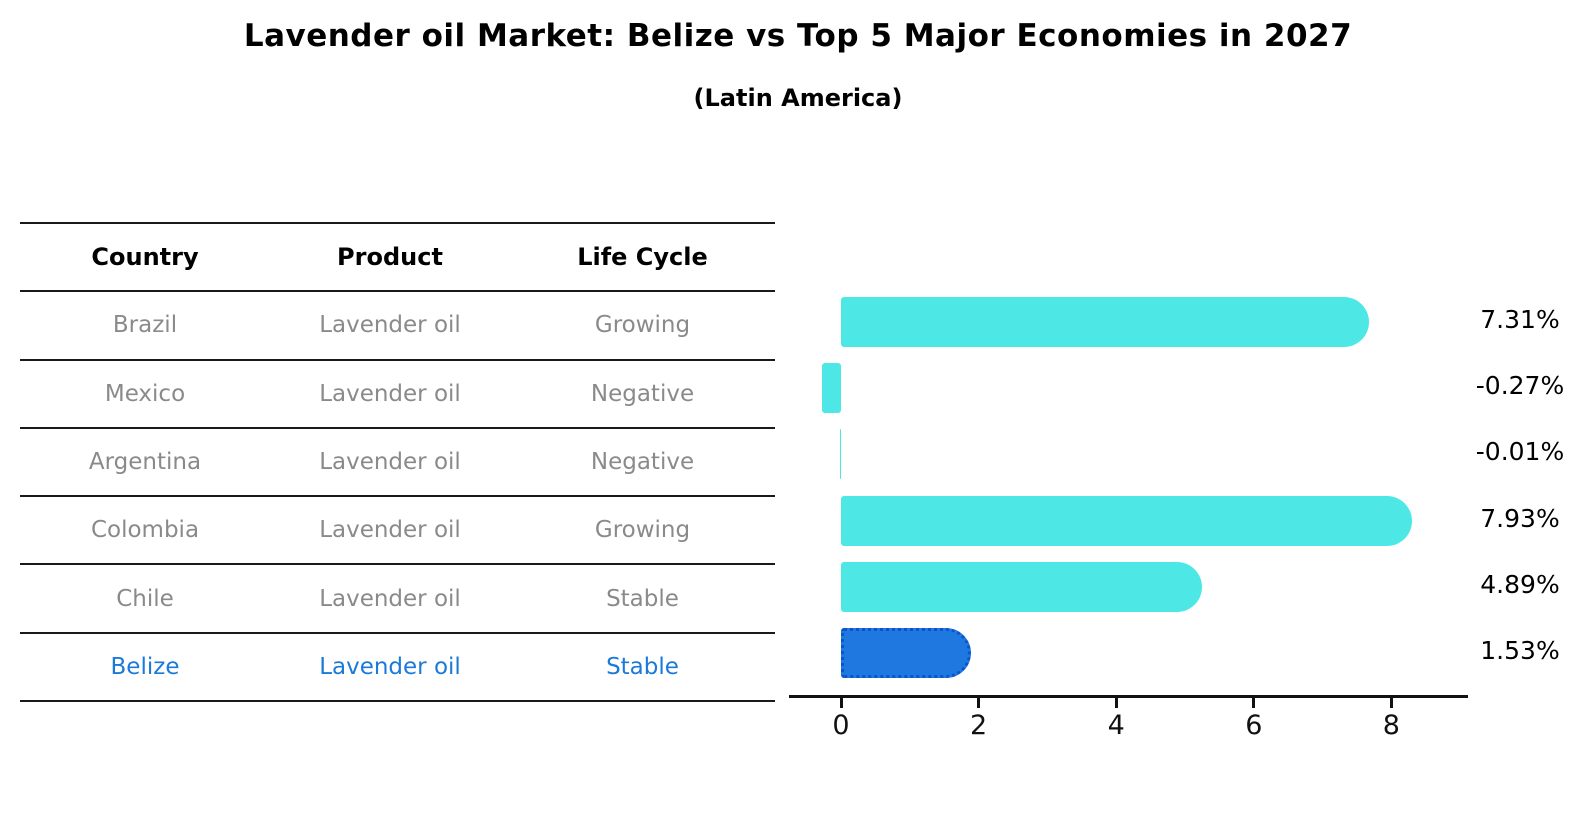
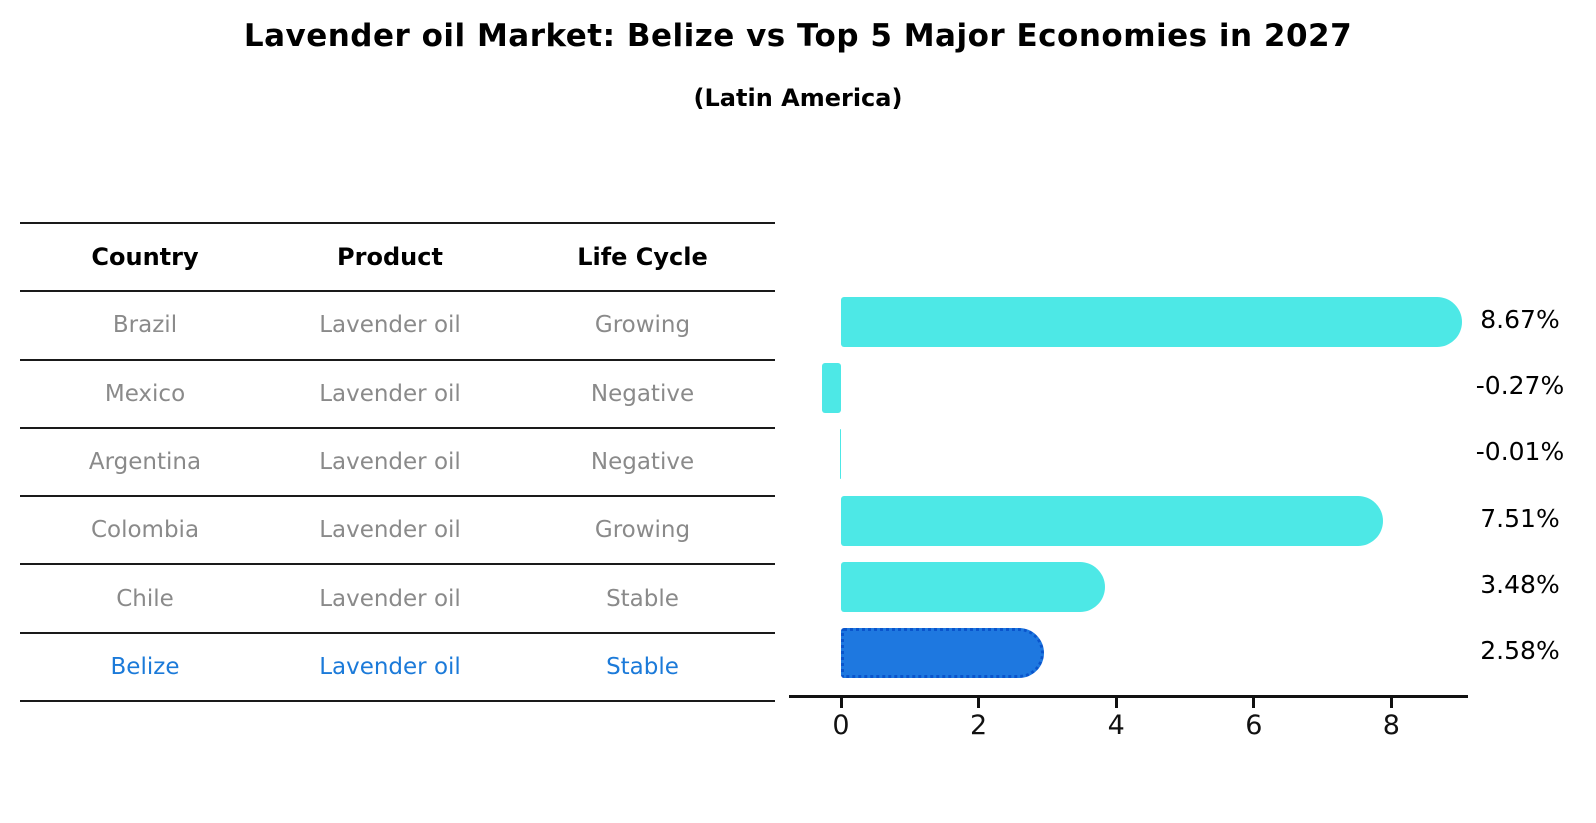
Brazil: 7.31% -> 8.67%
Colombia: 7.93% -> 7.51%
Chile: 4.89% -> 3.48%
Belize: 1.53% -> 2.58%
